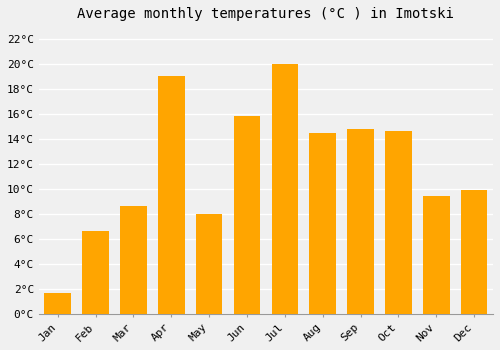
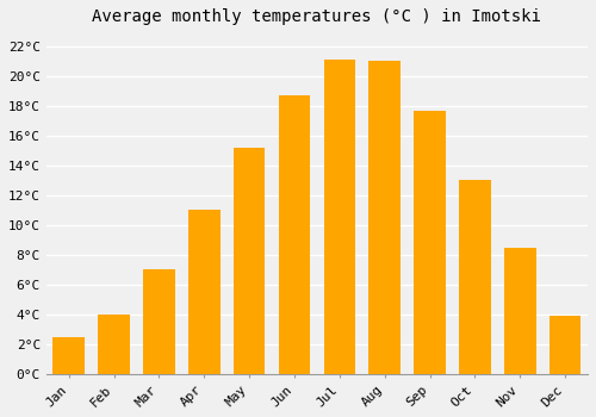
Jan: 1.7°C -> 2.5°C
Feb: 6.6°C -> 4.0°C
Mar: 8.6°C -> 7.0°C
Apr: 19.0°C -> 11.0°C
May: 8.0°C -> 15.2°C
Jun: 15.8°C -> 18.7°C
Jul: 20.0°C -> 21.1°C
Aug: 14.5°C -> 21.0°C
Sep: 14.8°C -> 17.7°C
Oct: 14.6°C -> 13.0°C
Nov: 9.4°C -> 8.5°C
Dec: 9.9°C -> 3.9°C
